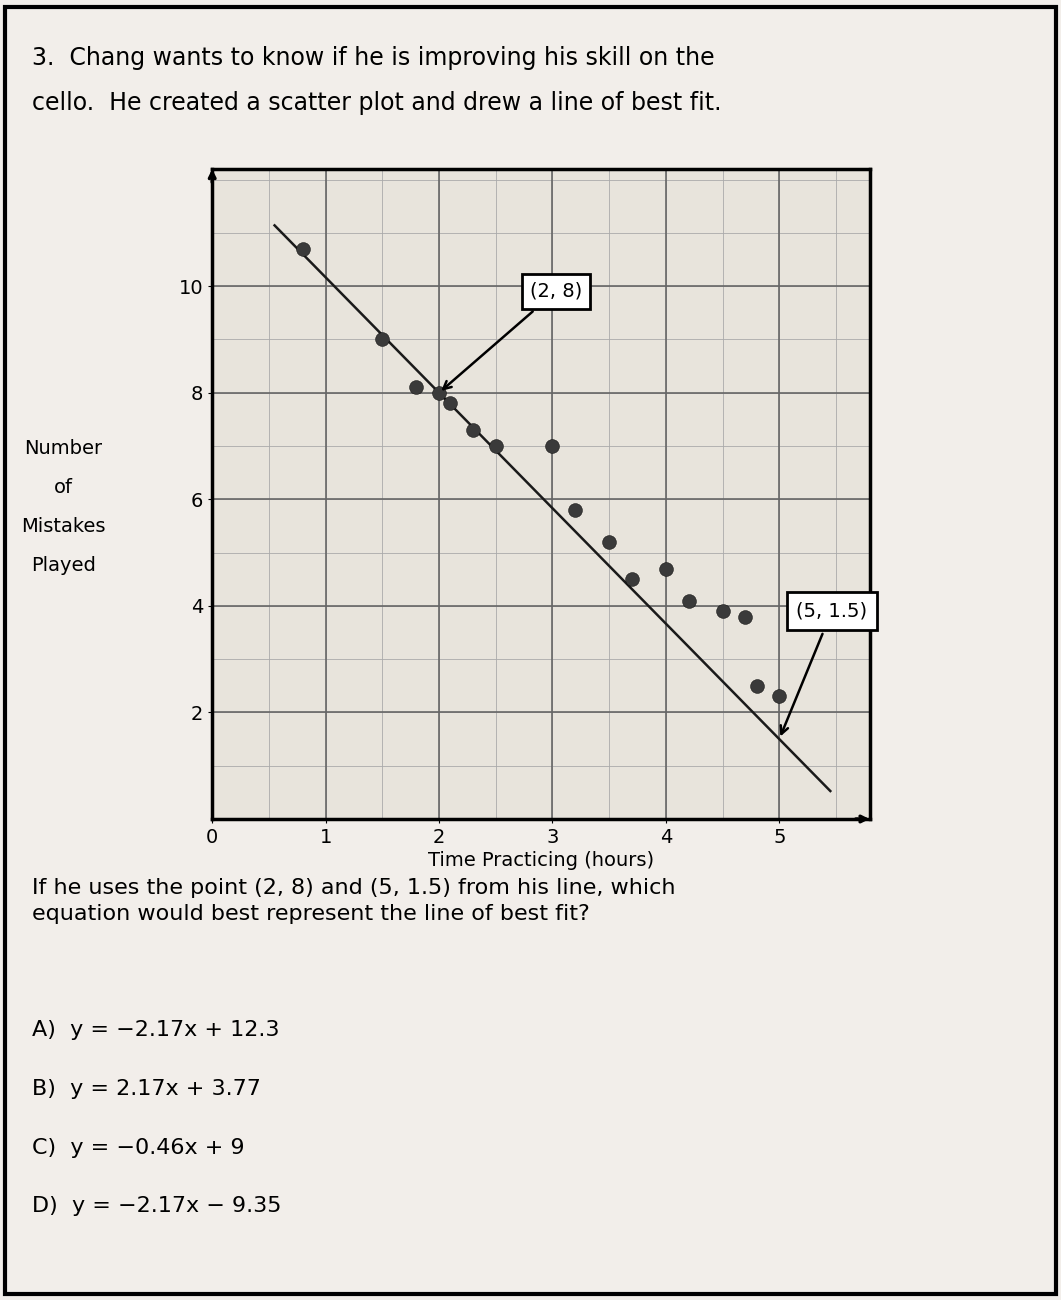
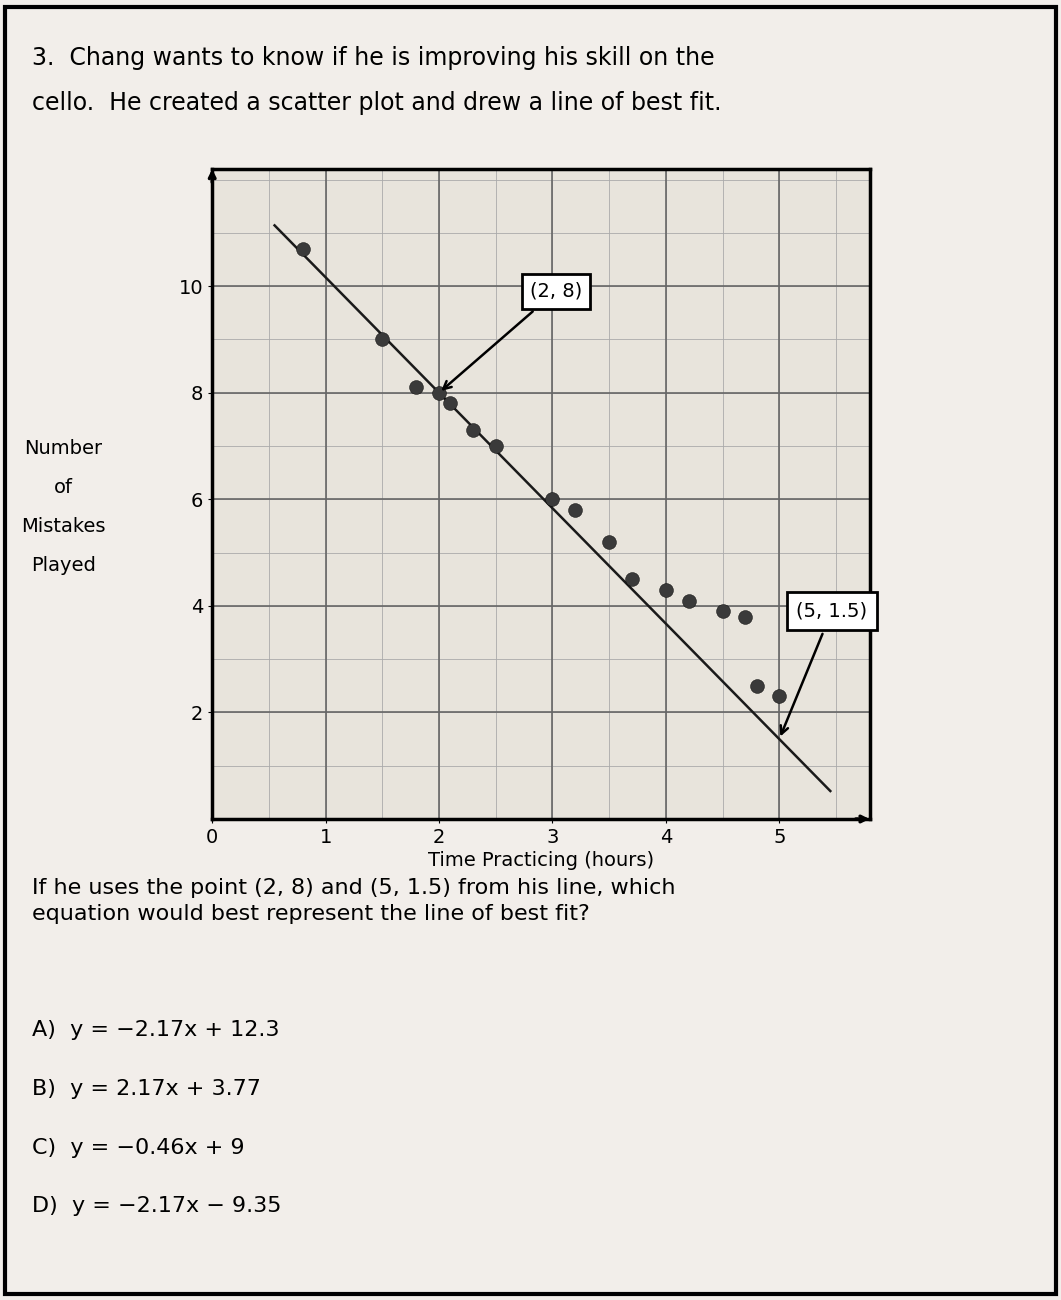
3: 7.0 -> 6.0
4: 4.7 -> 4.3
